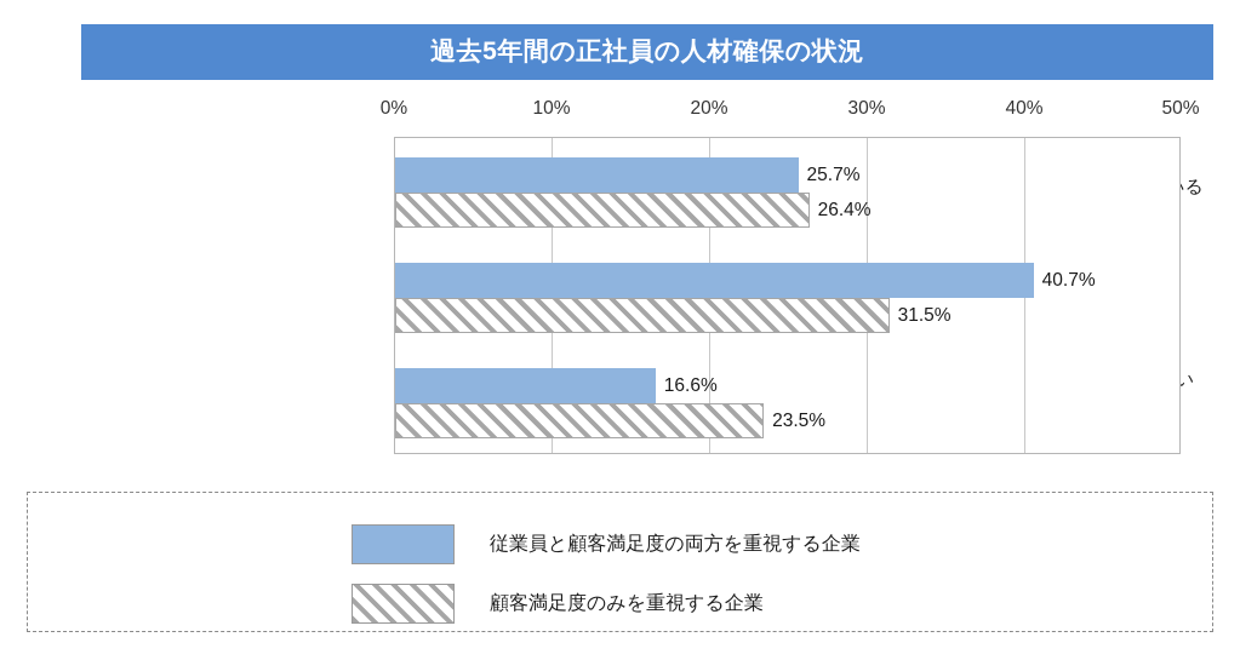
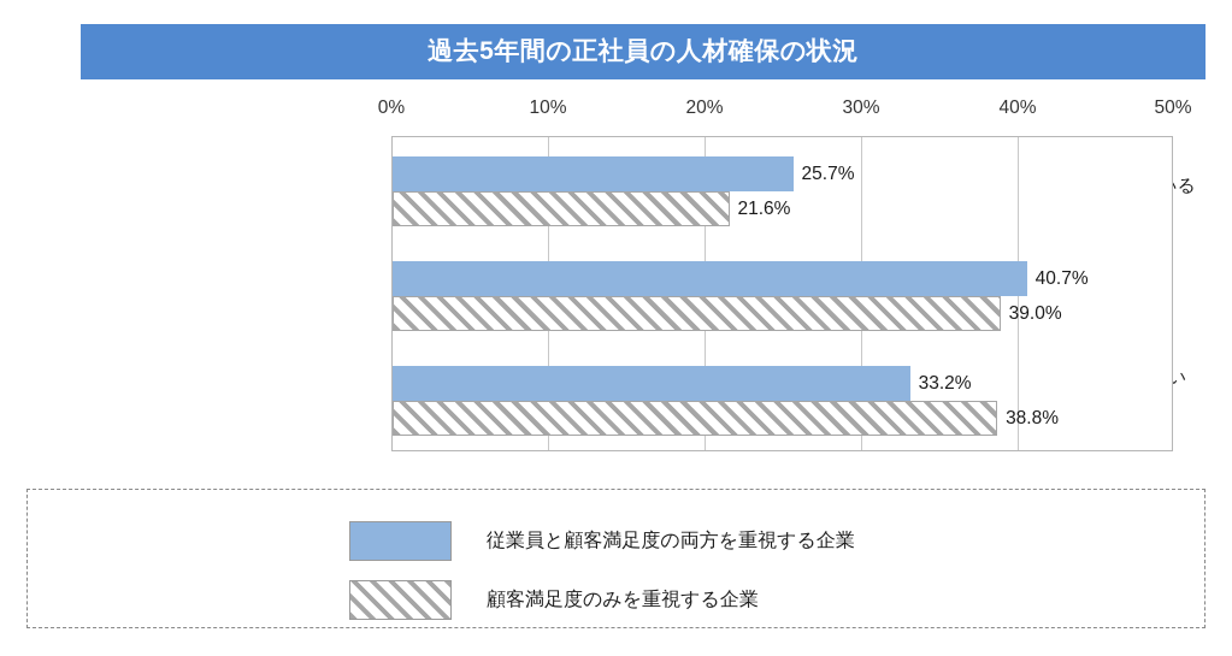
顧客満足度のみを重視する企業/量（人数）・質ともに確保できている: 26.4% -> 21.6%
顧客満足度のみを重視する企業/量（人数）または 質のいずれかが確保できている: 31.5% -> 39.0%
従業員と顧客満足度の両方を重視する企業/量（人数）・質ともに確保できてい ない: 16.6% -> 33.2%
顧客満足度のみを重視する企業/量（人数）・質ともに確保できてい ない: 23.5% -> 38.8%
